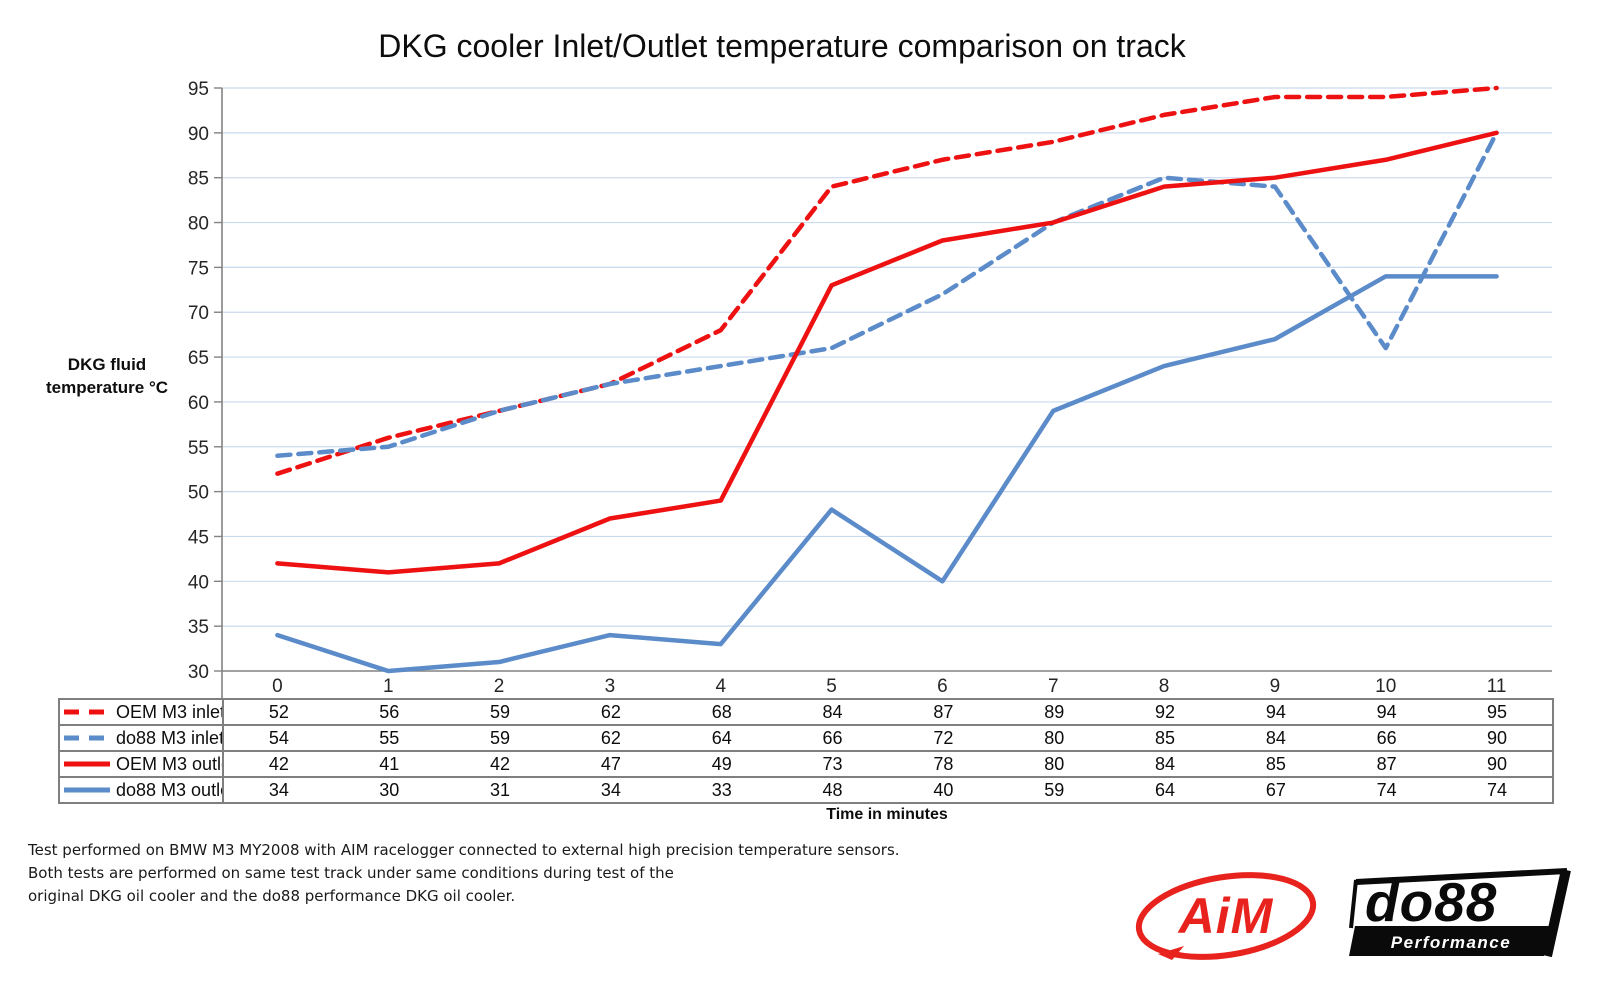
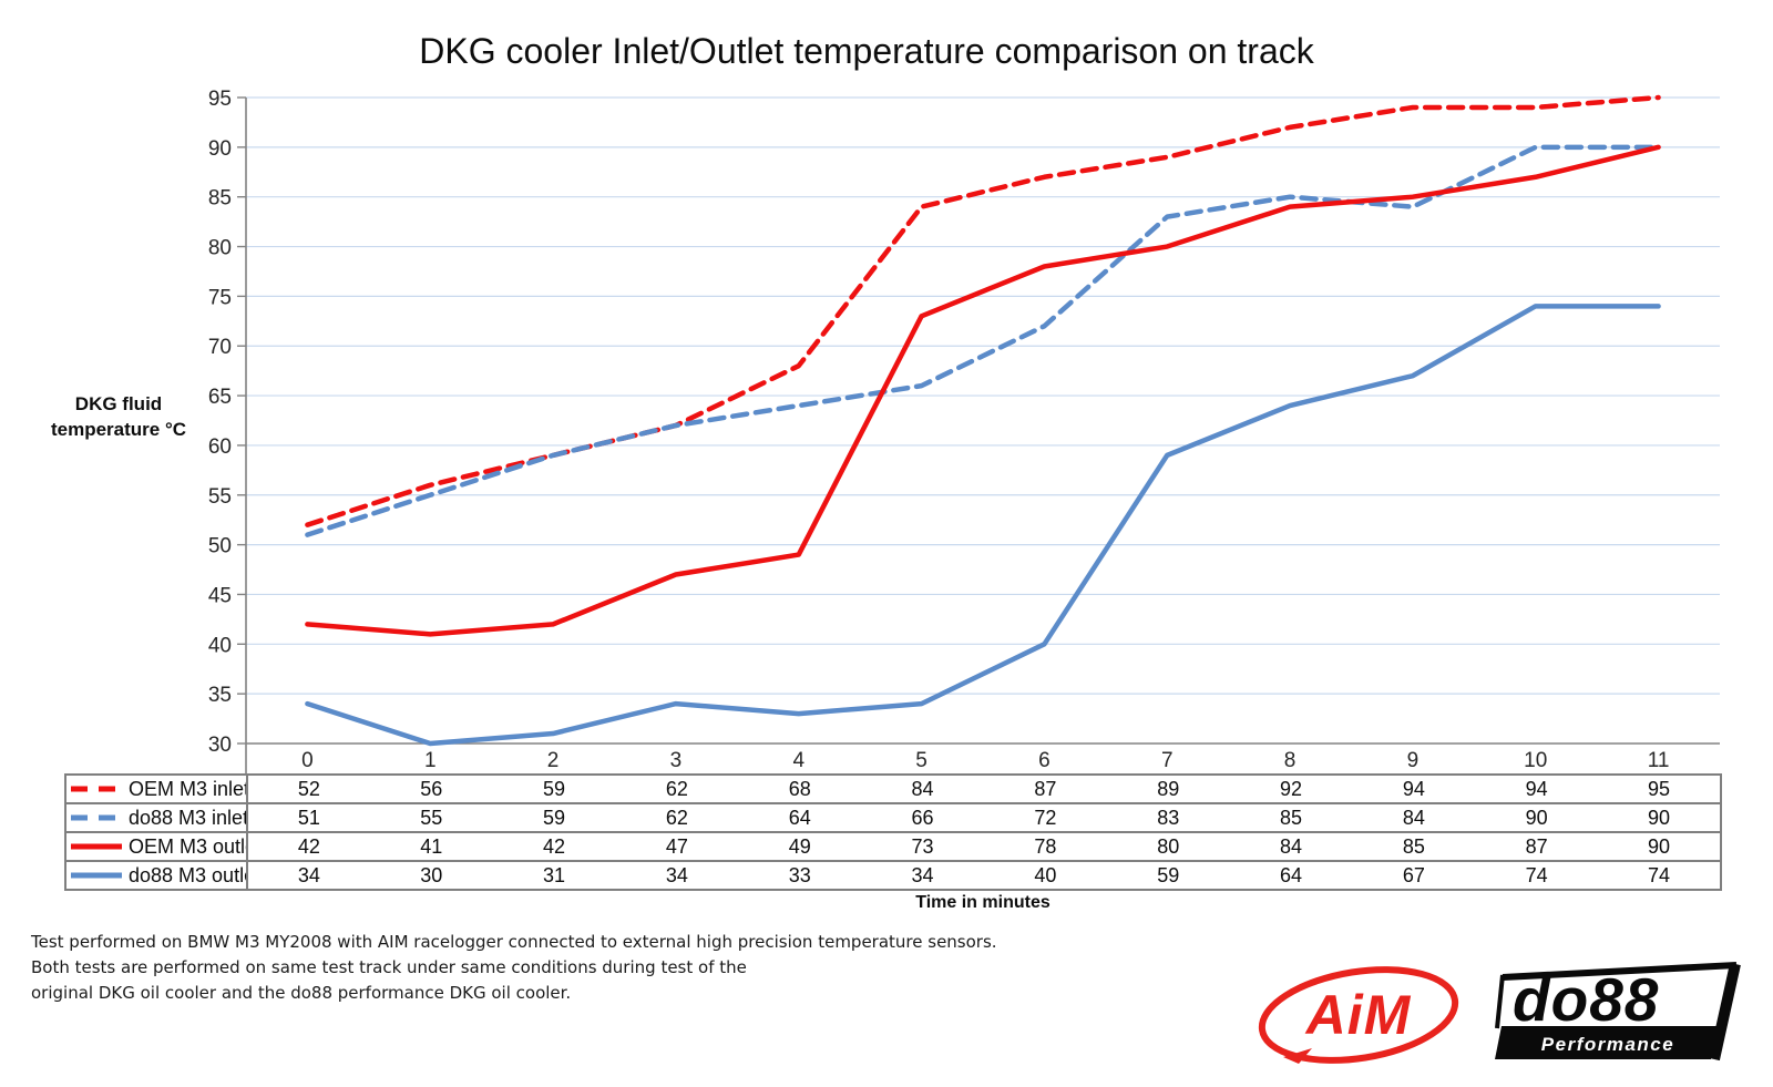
do88 M3 inlet/0: 54 -> 51
do88 M3 outlet/5: 48 -> 34
do88 M3 inlet/7: 80 -> 83
do88 M3 inlet/10: 66 -> 90
